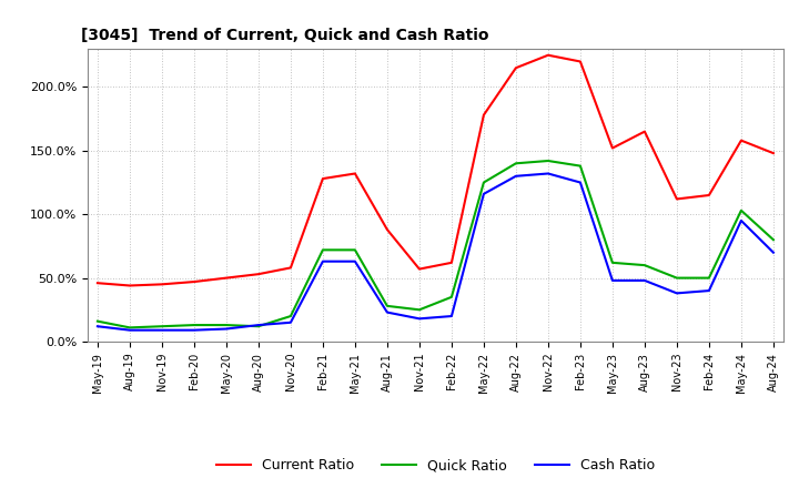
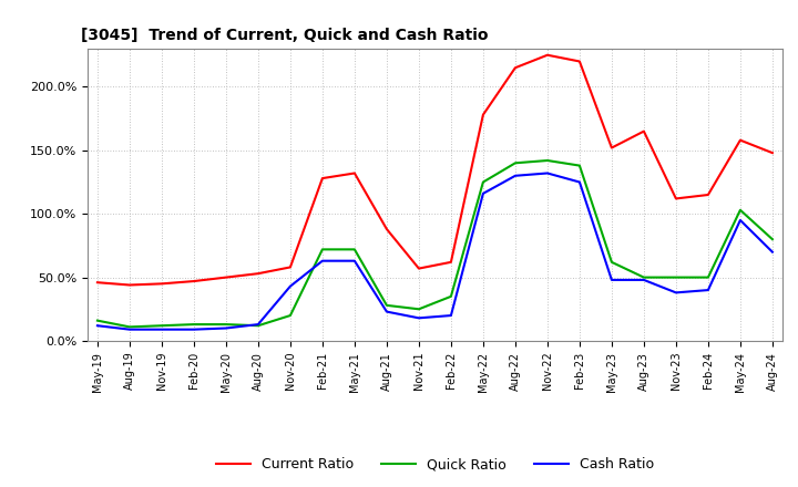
Cash Ratio/Nov-20: 15% -> 43%
Quick Ratio/Aug-23: 60% -> 50%
